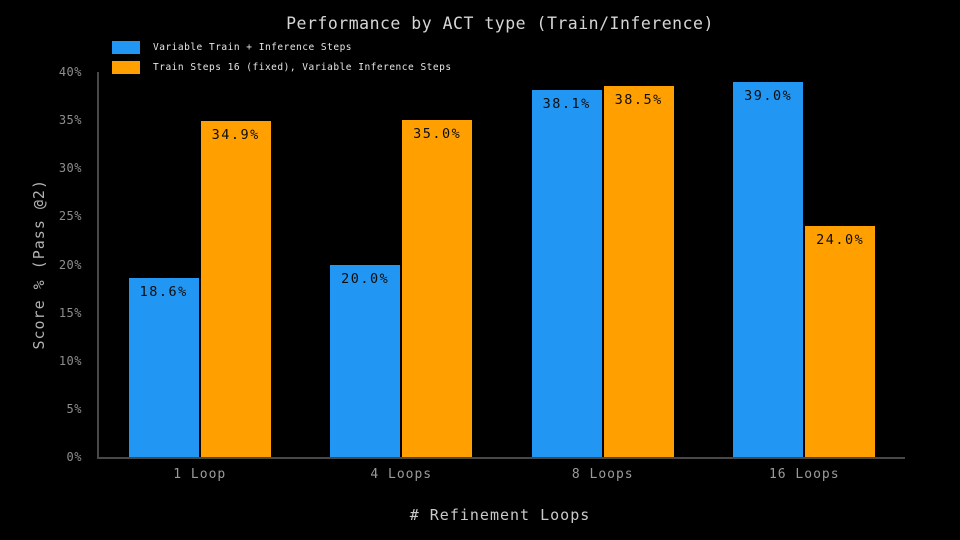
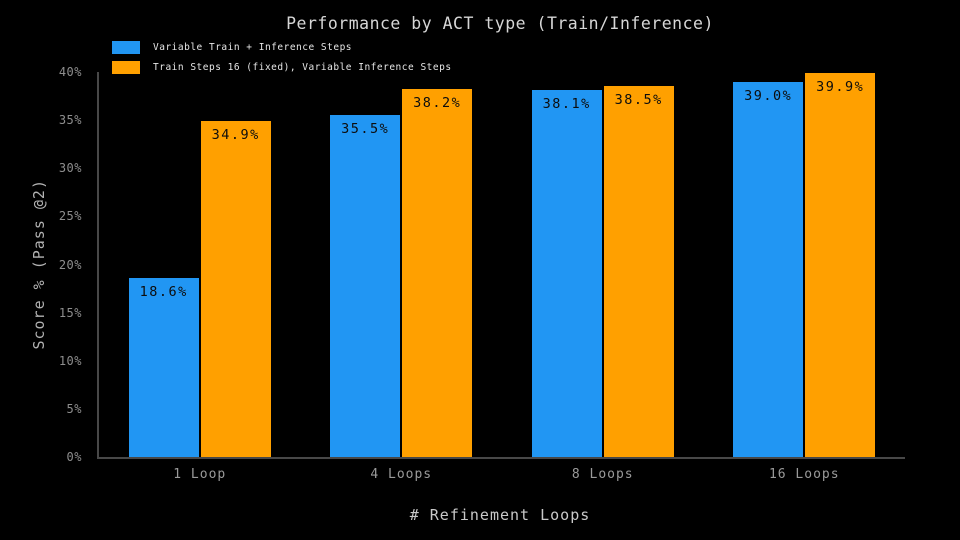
Variable Train + Inference Steps/4 Loops: 20.0% -> 35.5%
Train Steps 16 (fixed), Variable Inference Steps/4 Loops: 35.0% -> 38.2%
Train Steps 16 (fixed), Variable Inference Steps/16 Loops: 24.0% -> 39.9%
